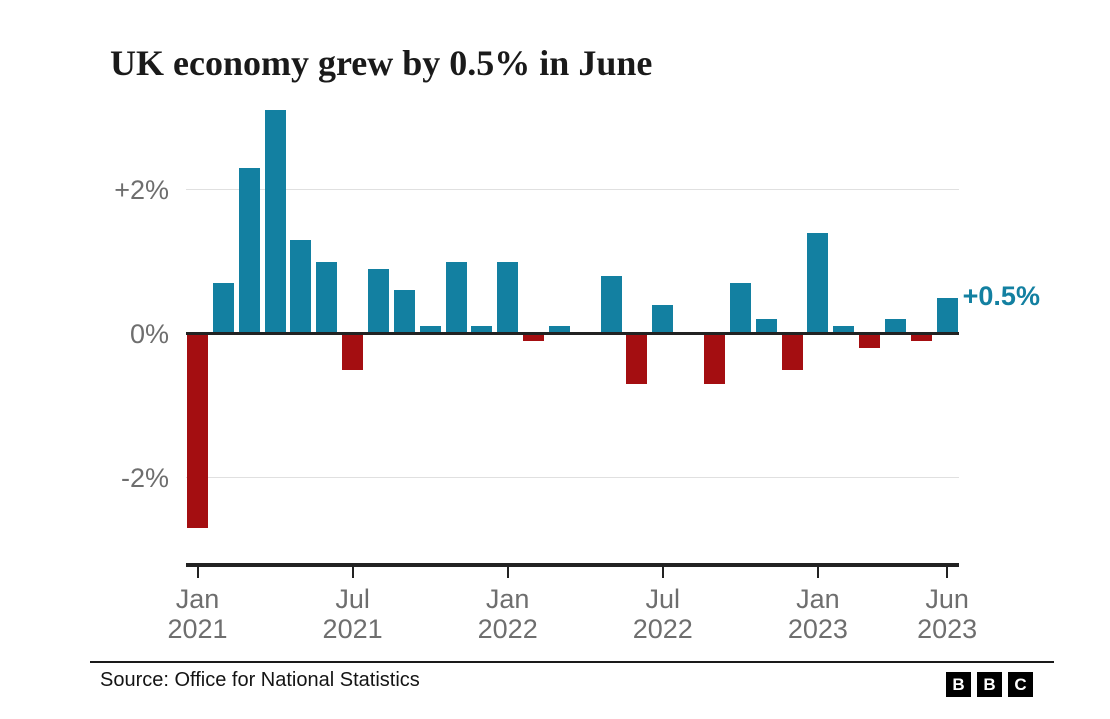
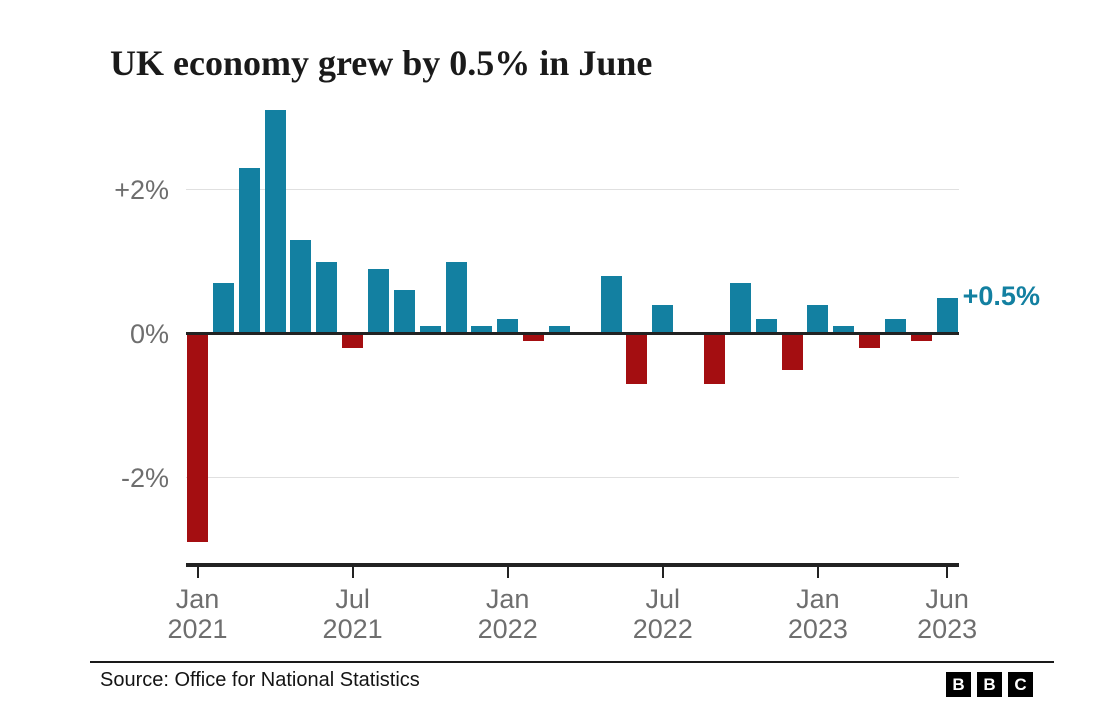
Jan 2021: -2.7% -> -2.9%
Jul 2021: -0.5% -> -0.2%
Jan 2022: 1.0% -> 0.2%
Jan 2023: 1.4% -> 0.4%
